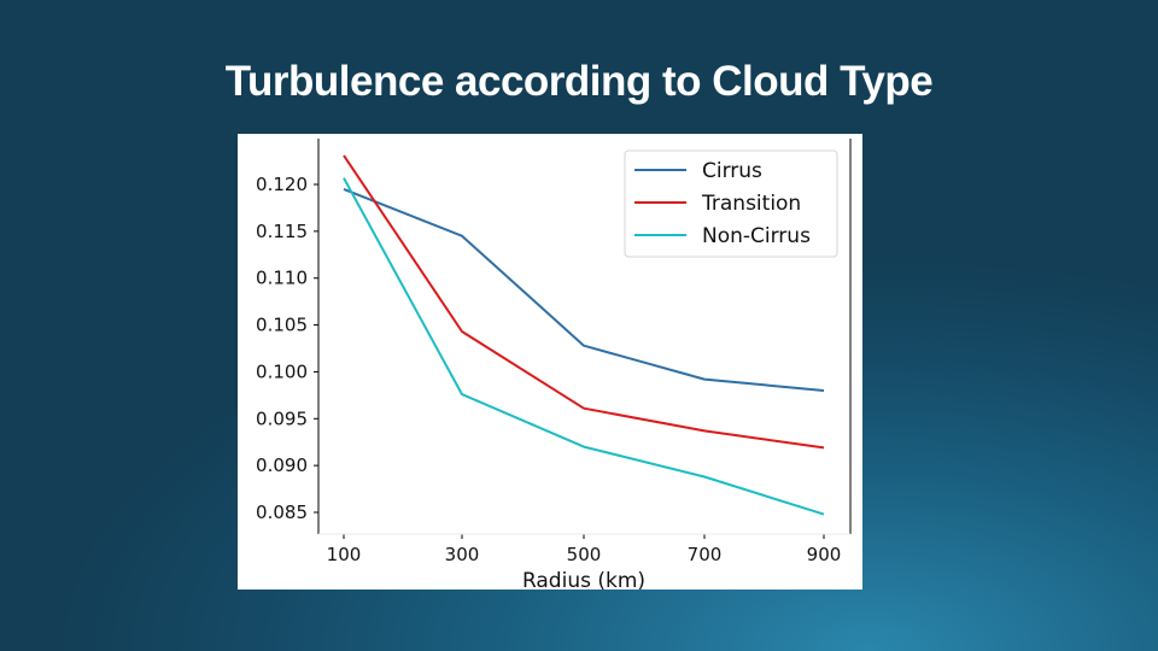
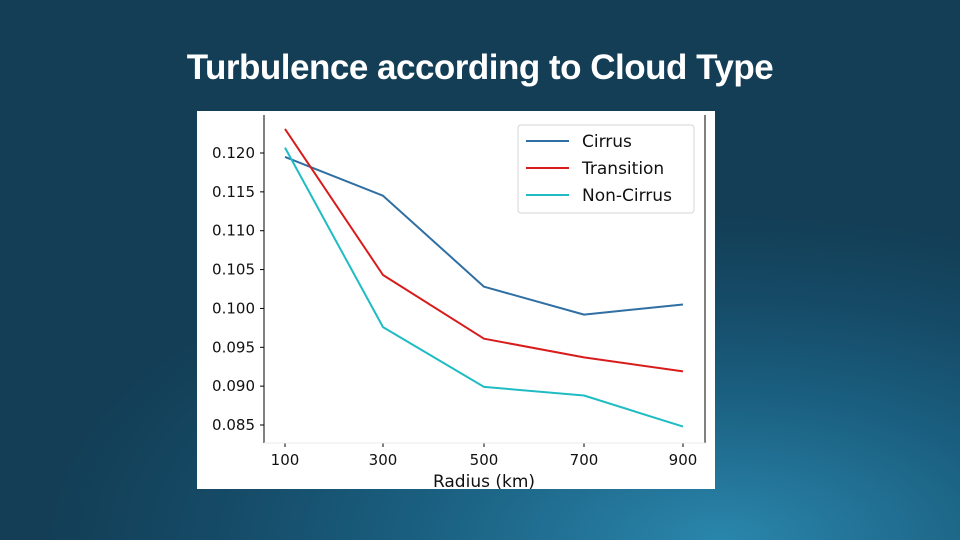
Non-Cirrus/500: 0.092 -> 0.090
Cirrus/900: 0.098 -> 0.101
